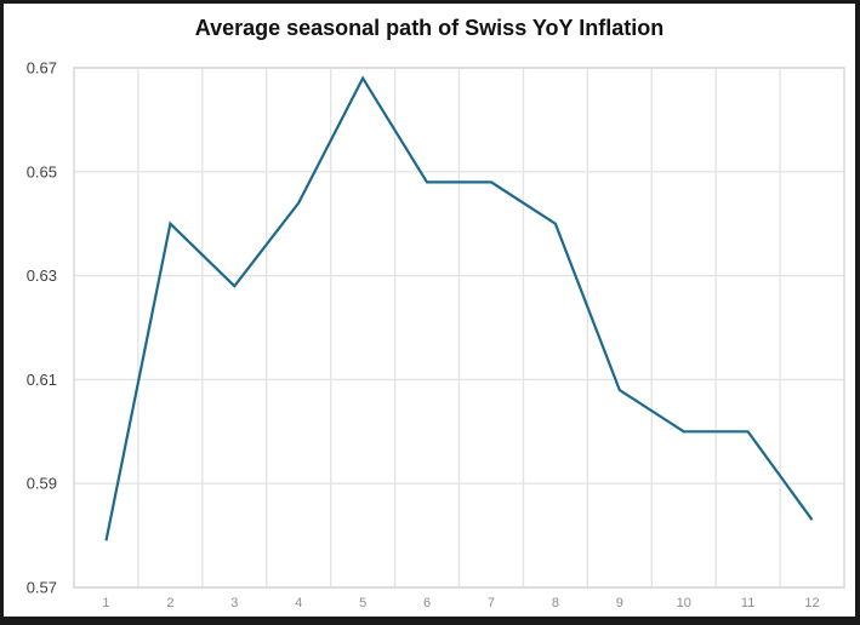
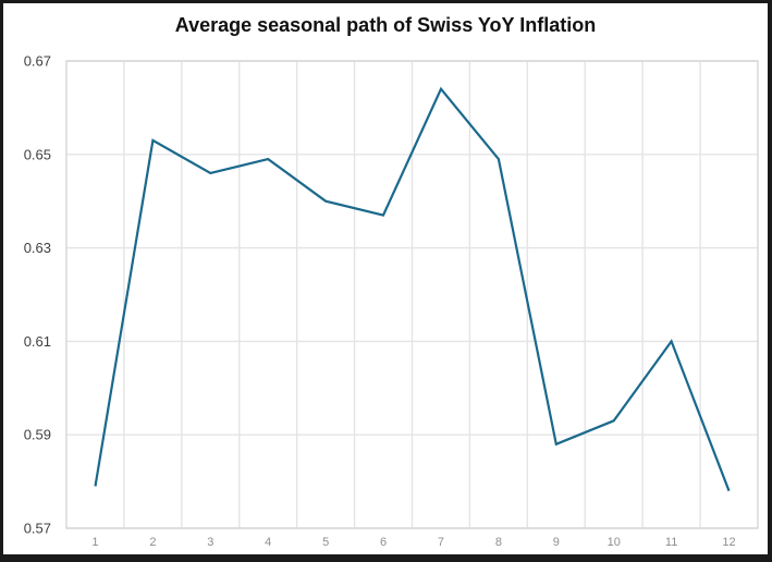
2: 0.640 -> 0.653
3: 0.628 -> 0.646
4: 0.644 -> 0.649
5: 0.668 -> 0.640
6: 0.648 -> 0.637
7: 0.648 -> 0.664
8: 0.640 -> 0.649
9: 0.608 -> 0.588
10: 0.600 -> 0.593
11: 0.600 -> 0.610
12: 0.583 -> 0.578
